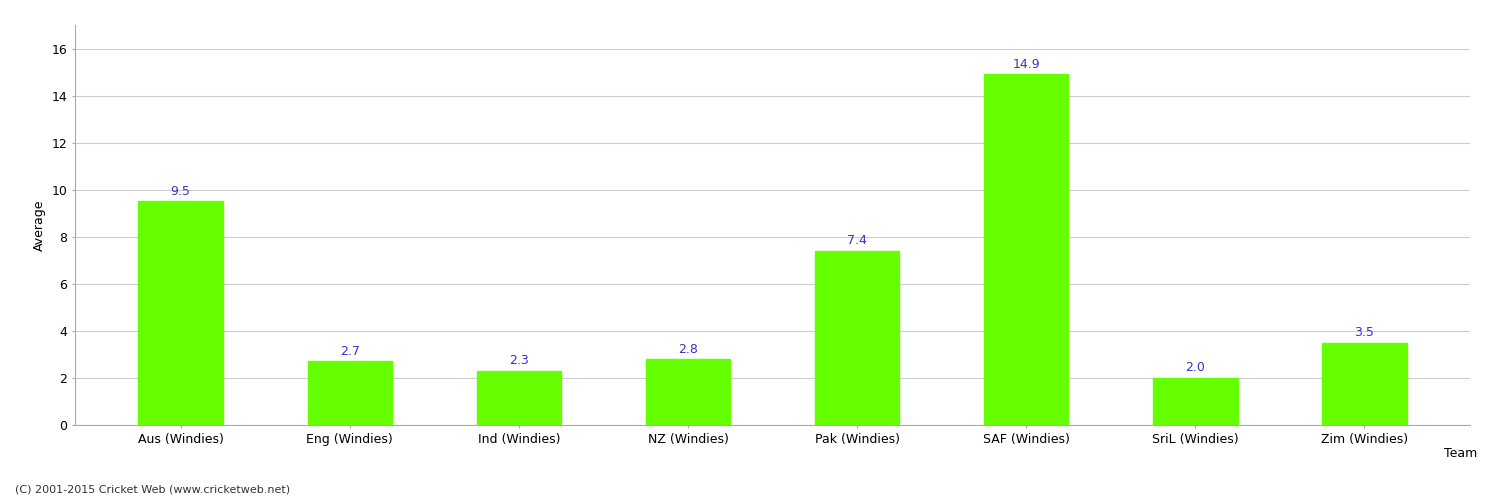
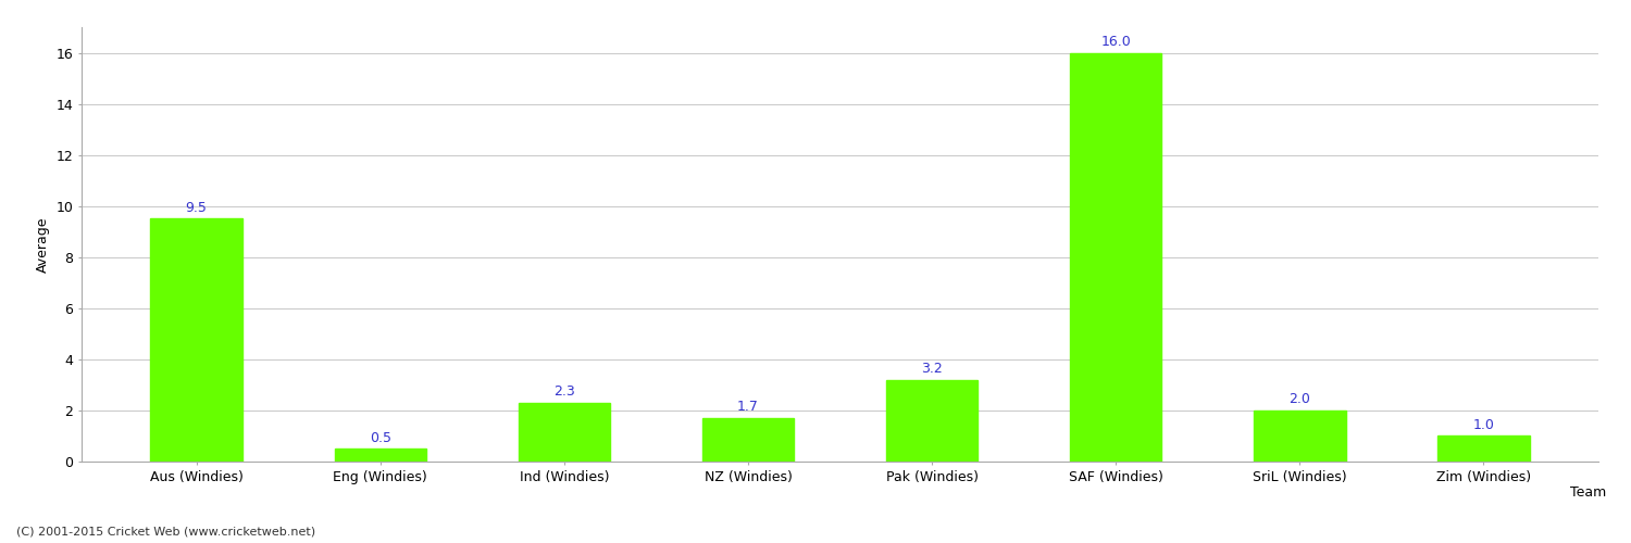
Eng (Windies): 2.7 -> 0.5
NZ (Windies): 2.8 -> 1.7
Pak (Windies): 7.4 -> 3.2
SAF (Windies): 14.9 -> 16.0
Zim (Windies): 3.5 -> 1.0
